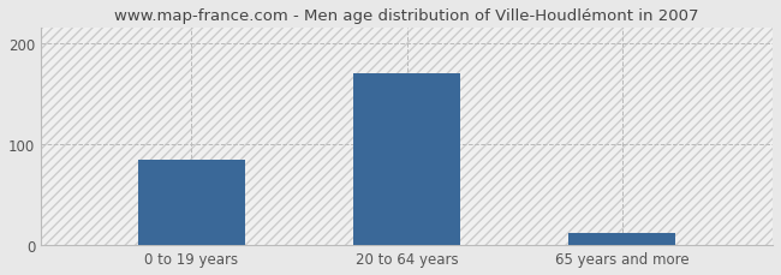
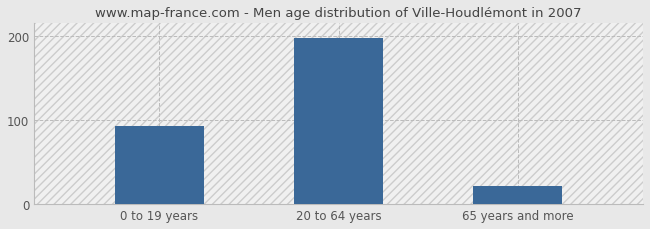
0 to 19 years: 84 -> 93
20 to 64 years: 170 -> 197
65 years and more: 12 -> 22
